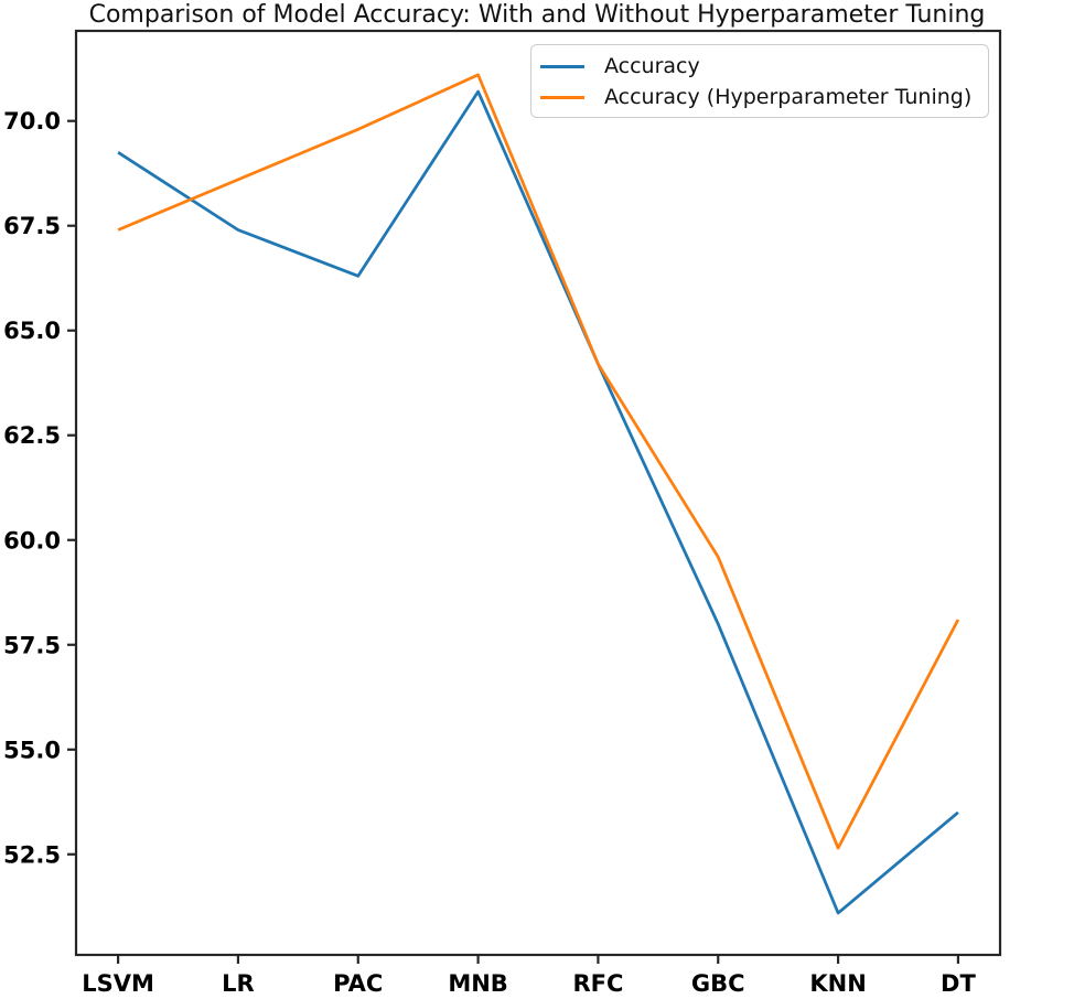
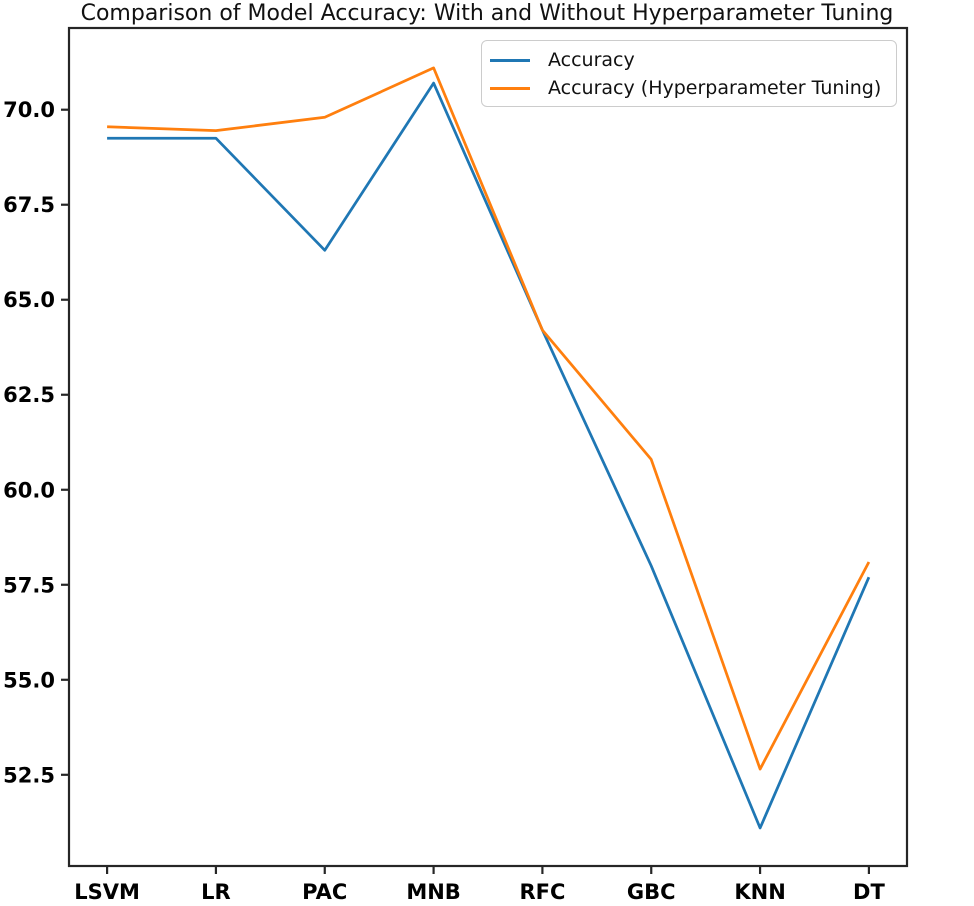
Accuracy (Hyperparameter Tuning)/LSVM: 67.4 -> 69.5
Accuracy/LR: 67.4 -> 69.2
Accuracy (Hyperparameter Tuning)/LR: 68.6 -> 69.5
Accuracy (Hyperparameter Tuning)/GBC: 59.6 -> 60.8
Accuracy/DT: 53.5 -> 57.7
